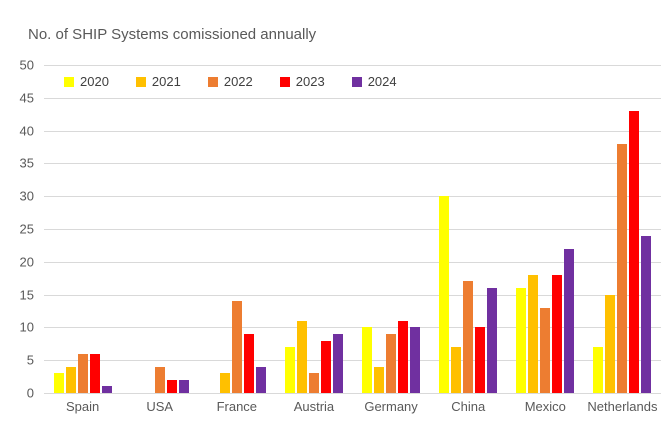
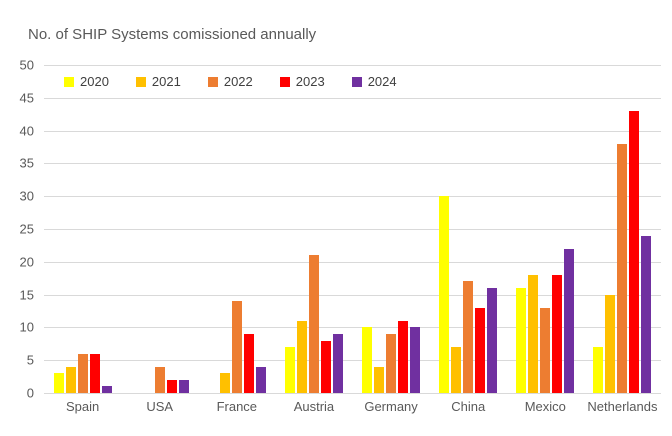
2022/Austria: 3 -> 21
2023/China: 10 -> 13
